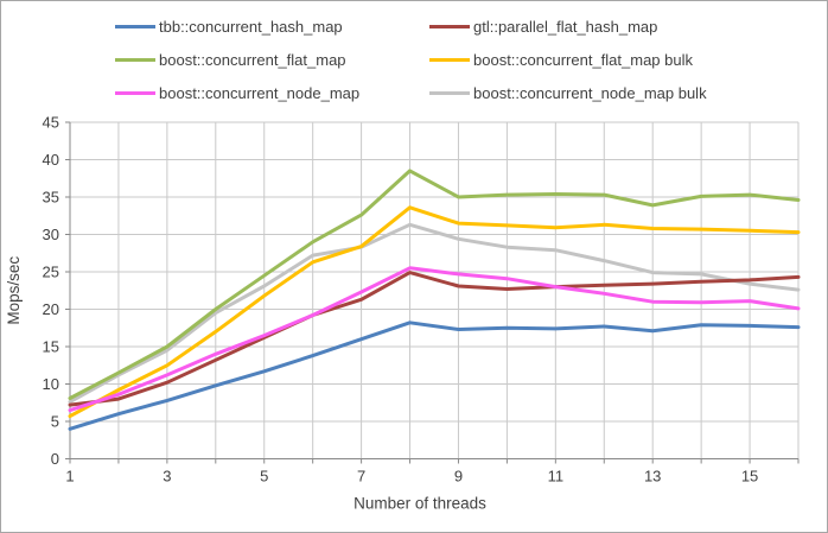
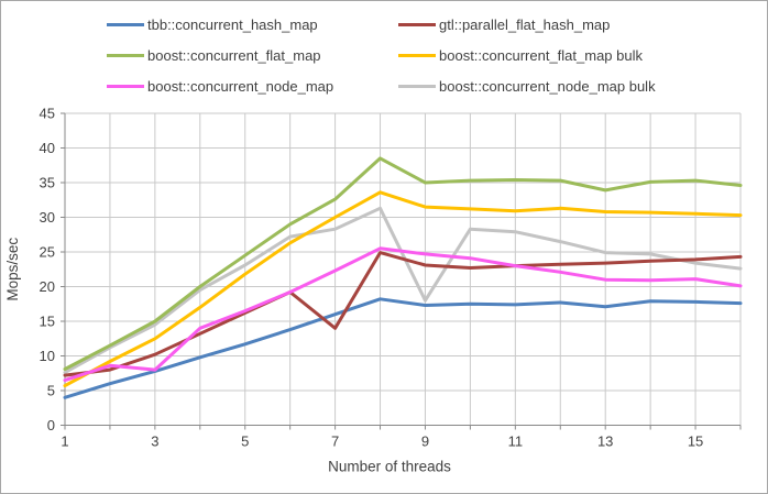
boost::concurrent_node_map/3: 11 -> 8
gtl::parallel_flat_hash_map/7: 21 -> 14
boost::concurrent_flat_map bulk/7: 28 -> 30
boost::concurrent_node_map bulk/9: 29 -> 18
